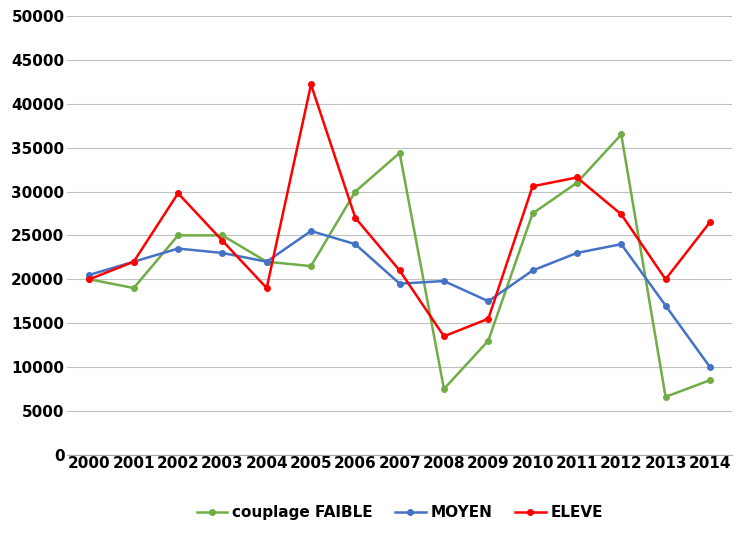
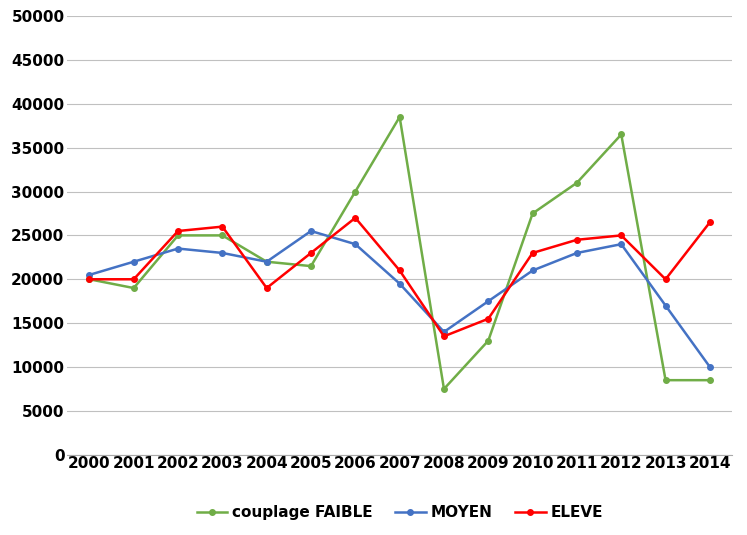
ELEVE/2001: 22000 -> 20000
ELEVE/2002: 29800 -> 25500
ELEVE/2003: 24400 -> 26000
ELEVE/2005: 42200 -> 23000
couplage FAIBLE/2007: 34400 -> 38500
MOYEN/2008: 19800 -> 14000
ELEVE/2010: 30600 -> 23000
ELEVE/2011: 31600 -> 24500
ELEVE/2012: 27400 -> 25000
couplage FAIBLE/2013: 6600 -> 8500
